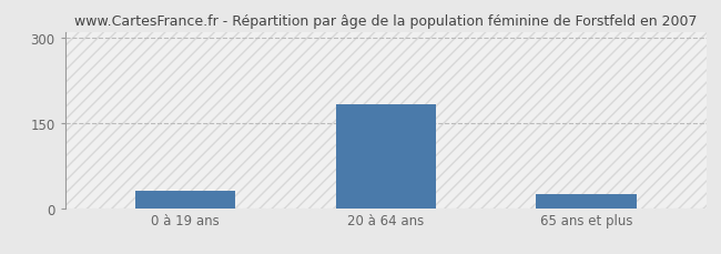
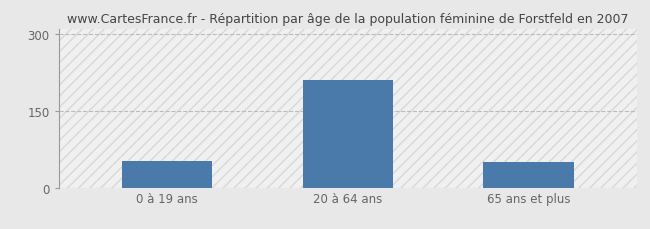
0 à 19 ans: 30 -> 52
20 à 64 ans: 183 -> 210
65 ans et plus: 24 -> 50
